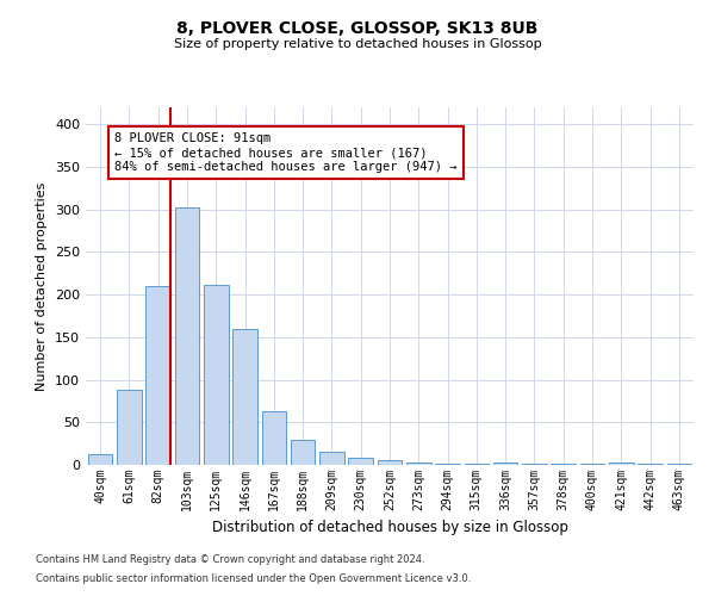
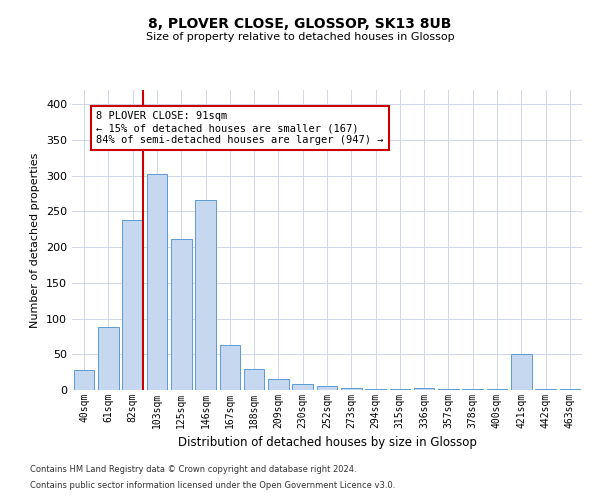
40sqm: 13 -> 28
82sqm: 210 -> 238
146sqm: 160 -> 266
421sqm: 3 -> 50
